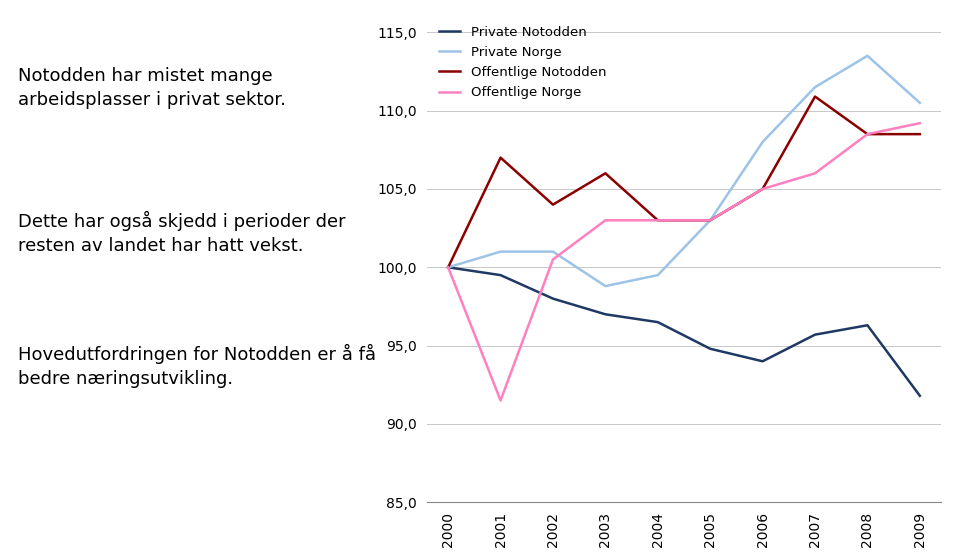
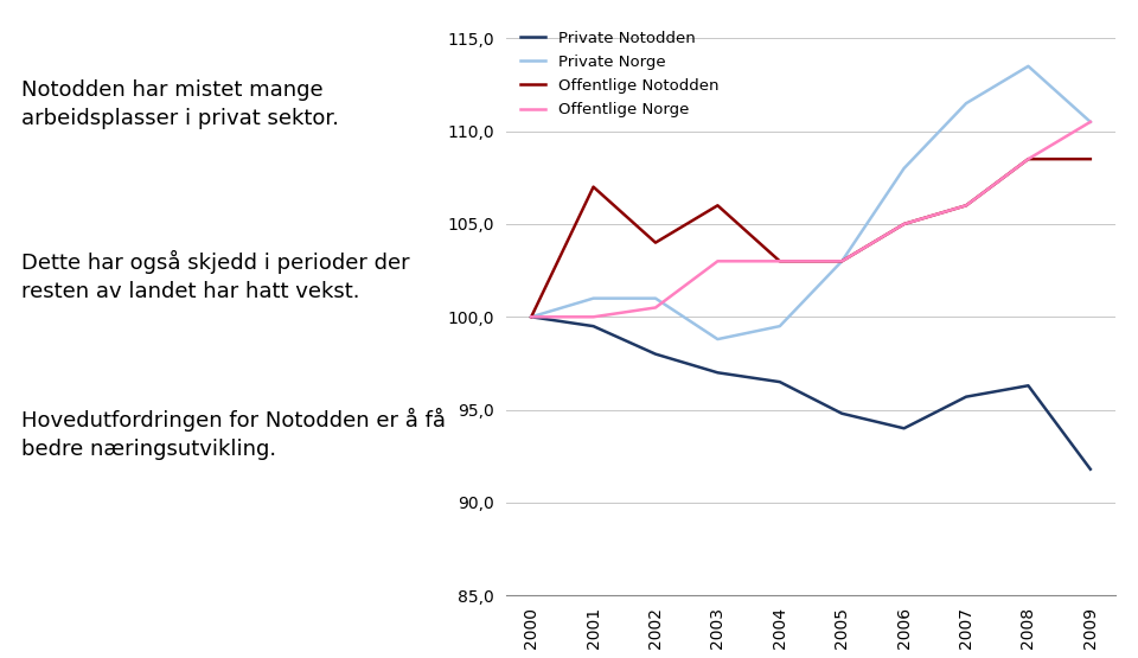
Offentlige Norge/2001: 91,5 -> 100,0
Offentlige Notodden/2007: 110,9 -> 106,0
Offentlige Norge/2009: 109,2 -> 110,5
